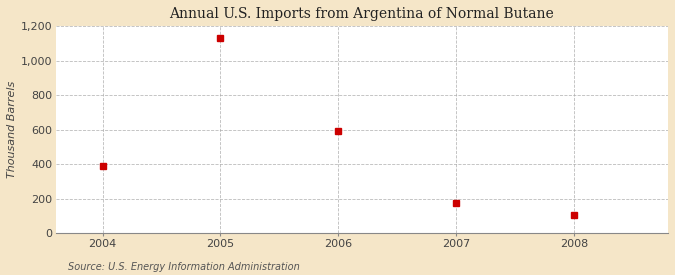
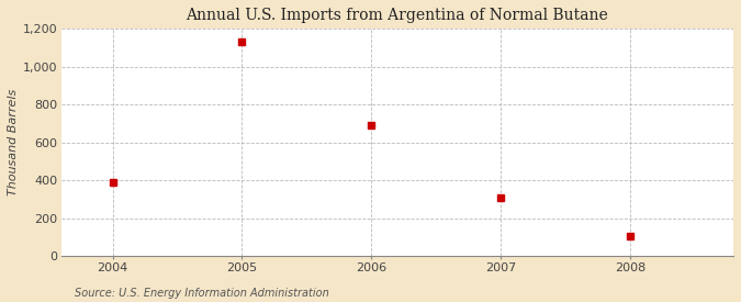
2006: 590 -> 690
2007: 180 -> 310
